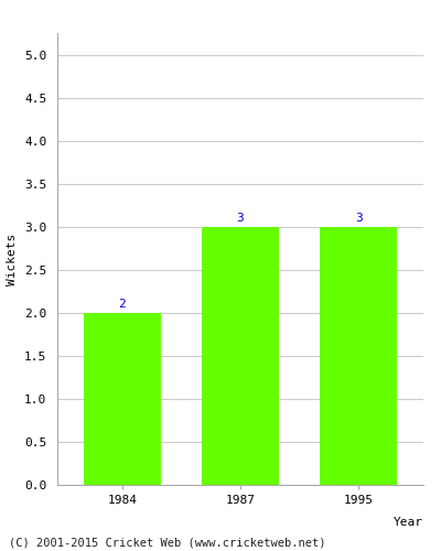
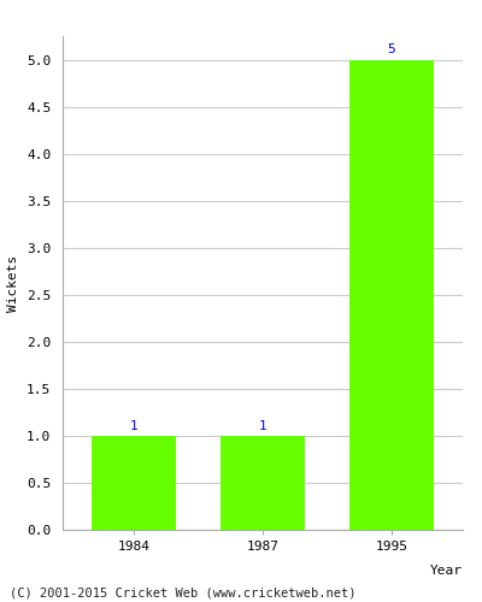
1984: 2 -> 1
1987: 3 -> 1
1995: 3 -> 5
